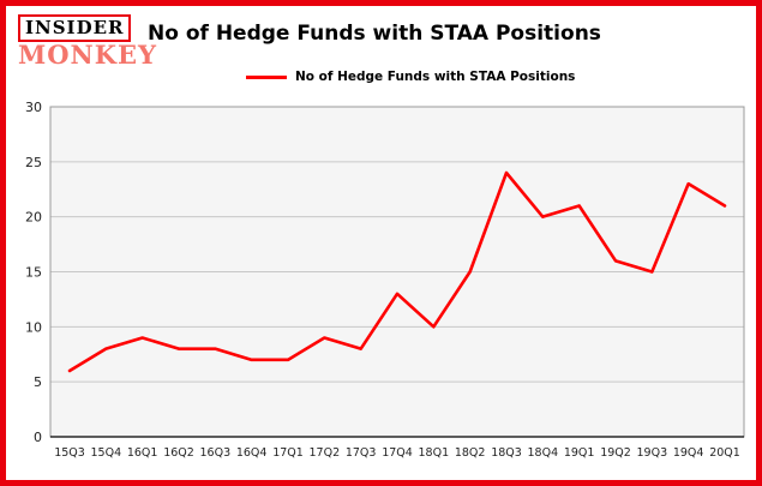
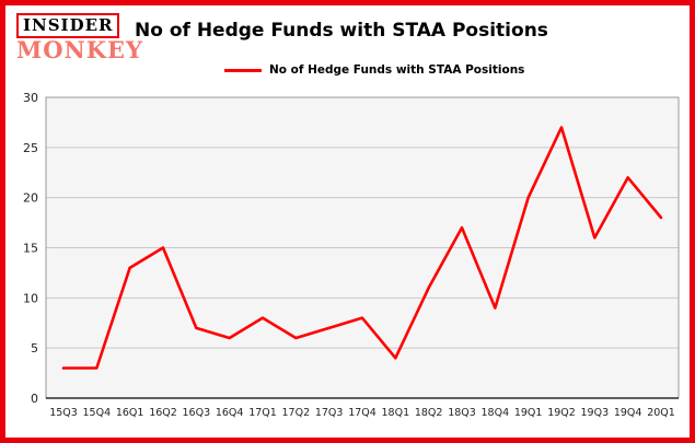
15Q3: 6 -> 3
15Q4: 8 -> 3
16Q1: 9 -> 13
16Q2: 8 -> 15
16Q3: 8 -> 7
16Q4: 7 -> 6
17Q1: 7 -> 8
17Q2: 9 -> 6
17Q3: 8 -> 7
17Q4: 13 -> 8
18Q1: 10 -> 4
18Q2: 15 -> 11
18Q3: 24 -> 17
18Q4: 20 -> 9
19Q1: 21 -> 20
19Q2: 16 -> 27
19Q3: 15 -> 16
19Q4: 23 -> 22
20Q1: 21 -> 18
